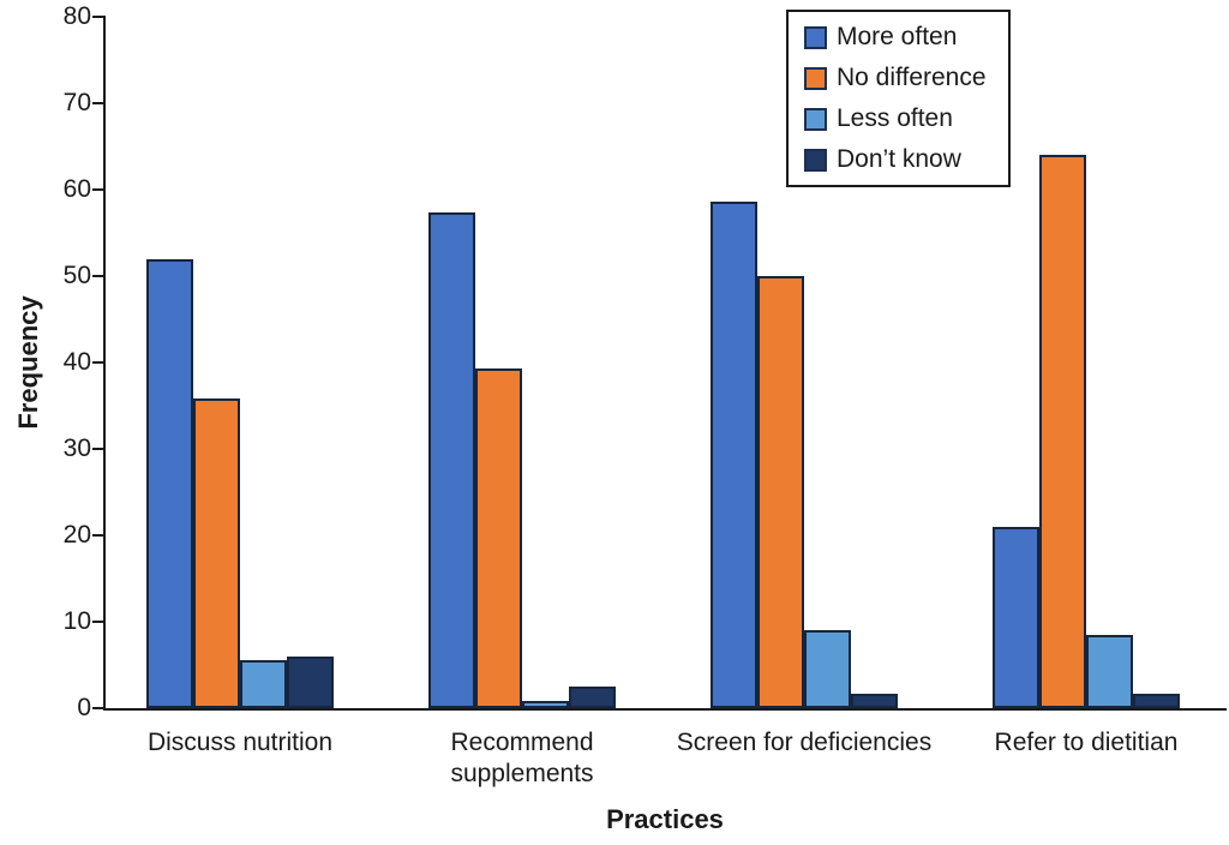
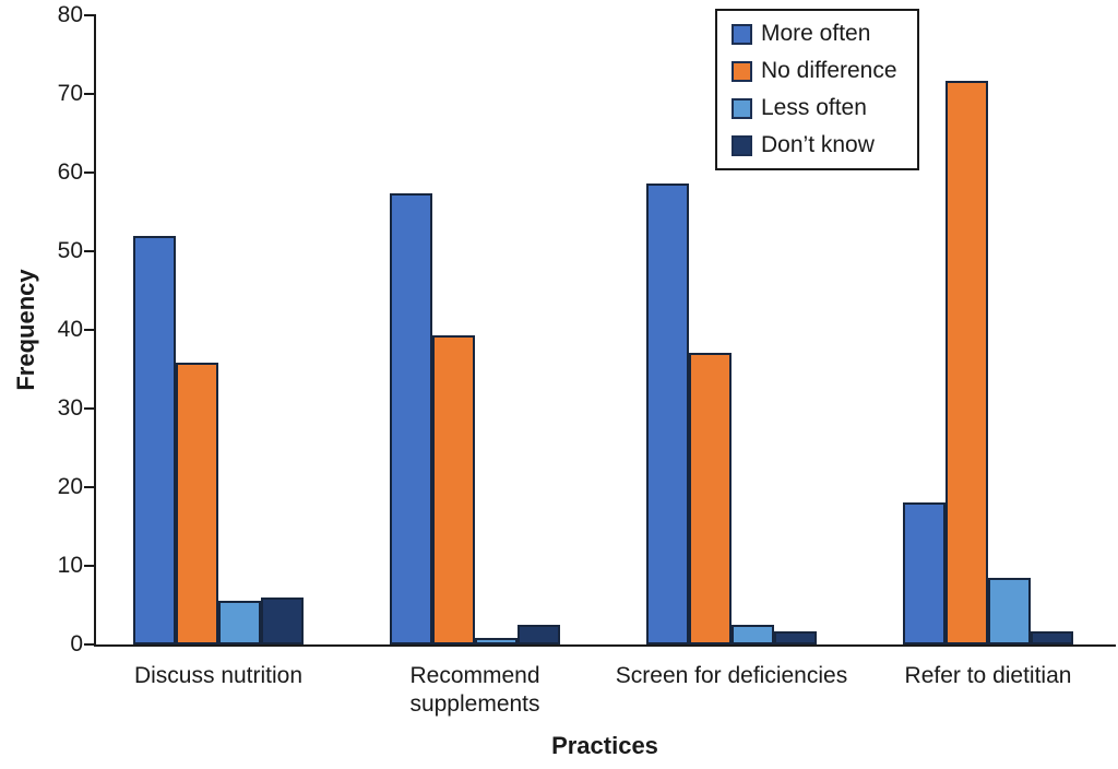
No difference/Screen for deficiencies: 50 -> 37
Less often/Screen for deficiencies: 9 -> 2
More often/Refer to dietitian: 21 -> 18
No difference/Refer to dietitian: 64 -> 72
